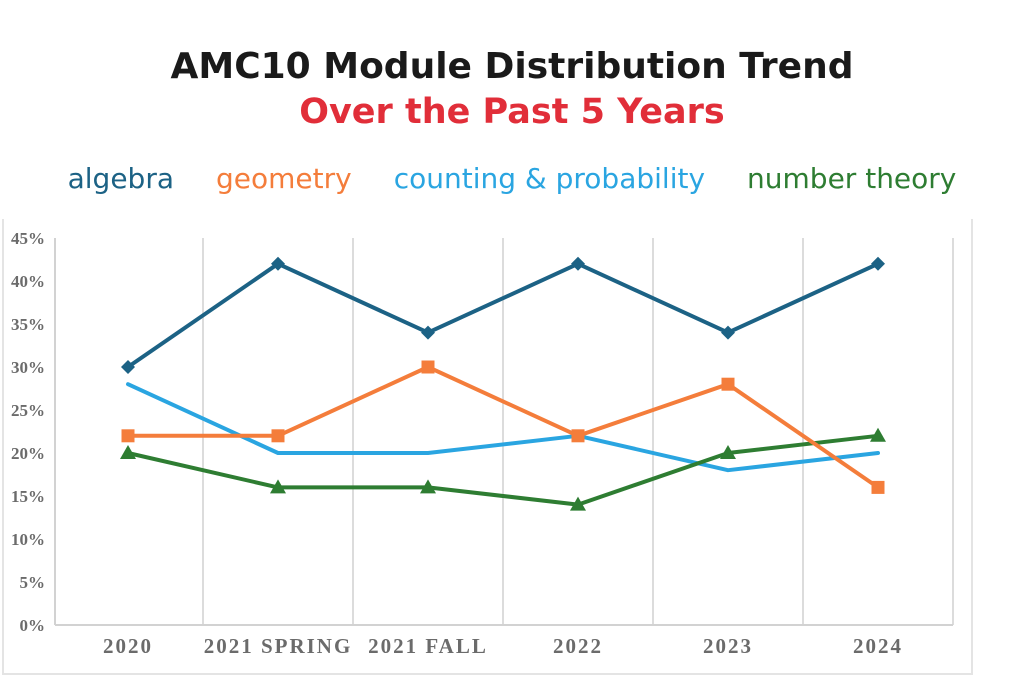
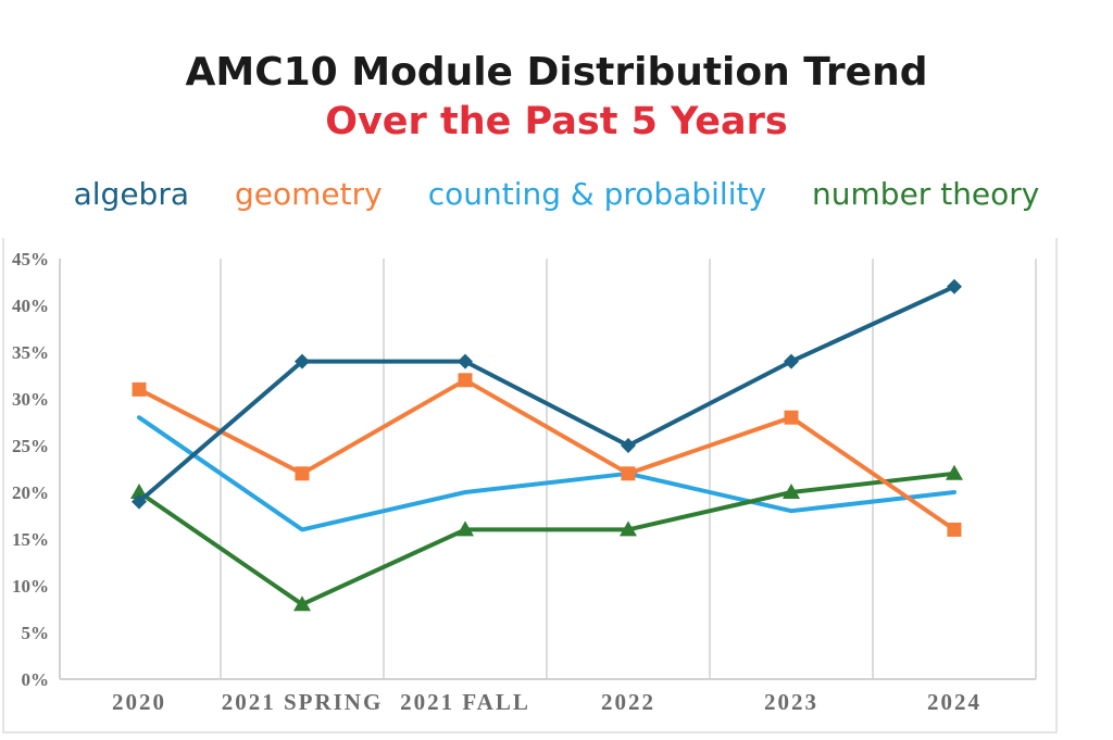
algebra/2020: 30% -> 19%
geometry/2020: 22% -> 31%
algebra/2021 SPRING: 42% -> 34%
counting & probability/2021 SPRING: 20% -> 16%
number theory/2021 SPRING: 16% -> 8%
geometry/2021 FALL: 30% -> 32%
algebra/2022: 42% -> 25%
number theory/2022: 14% -> 16%
